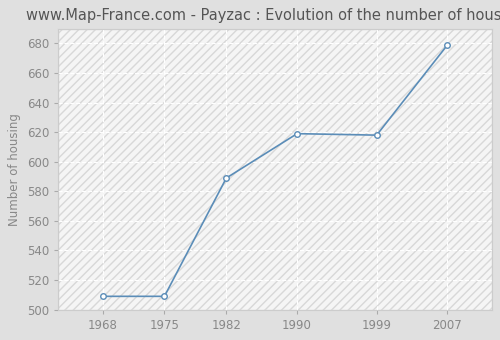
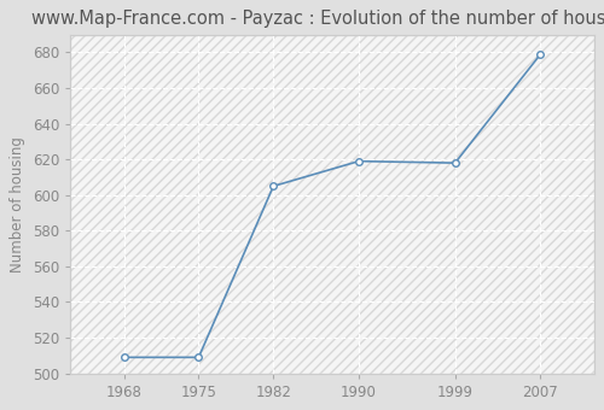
1982: 589 -> 605
